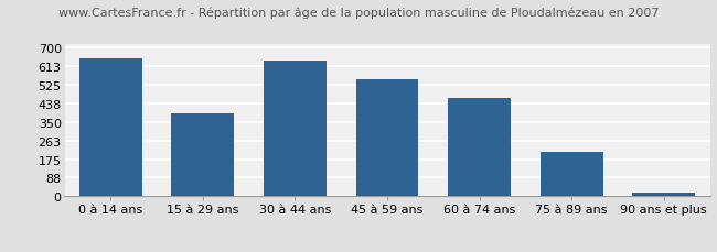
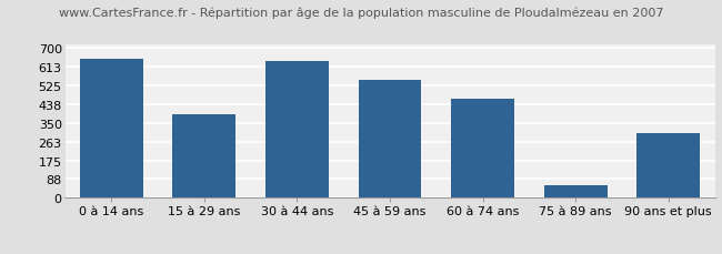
75 à 89 ans: 210 -> 60
90 ans et plus: 20 -> 300
